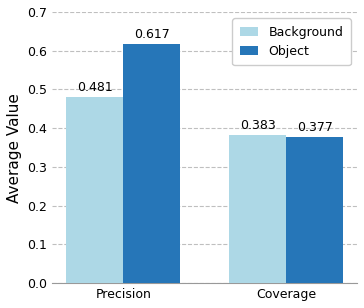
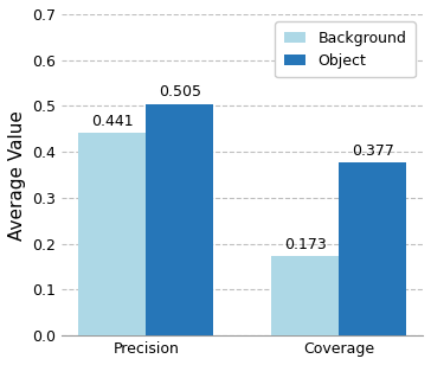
Background/Precision: 0.481 -> 0.441
Object/Precision: 0.617 -> 0.505
Background/Coverage: 0.383 -> 0.173
